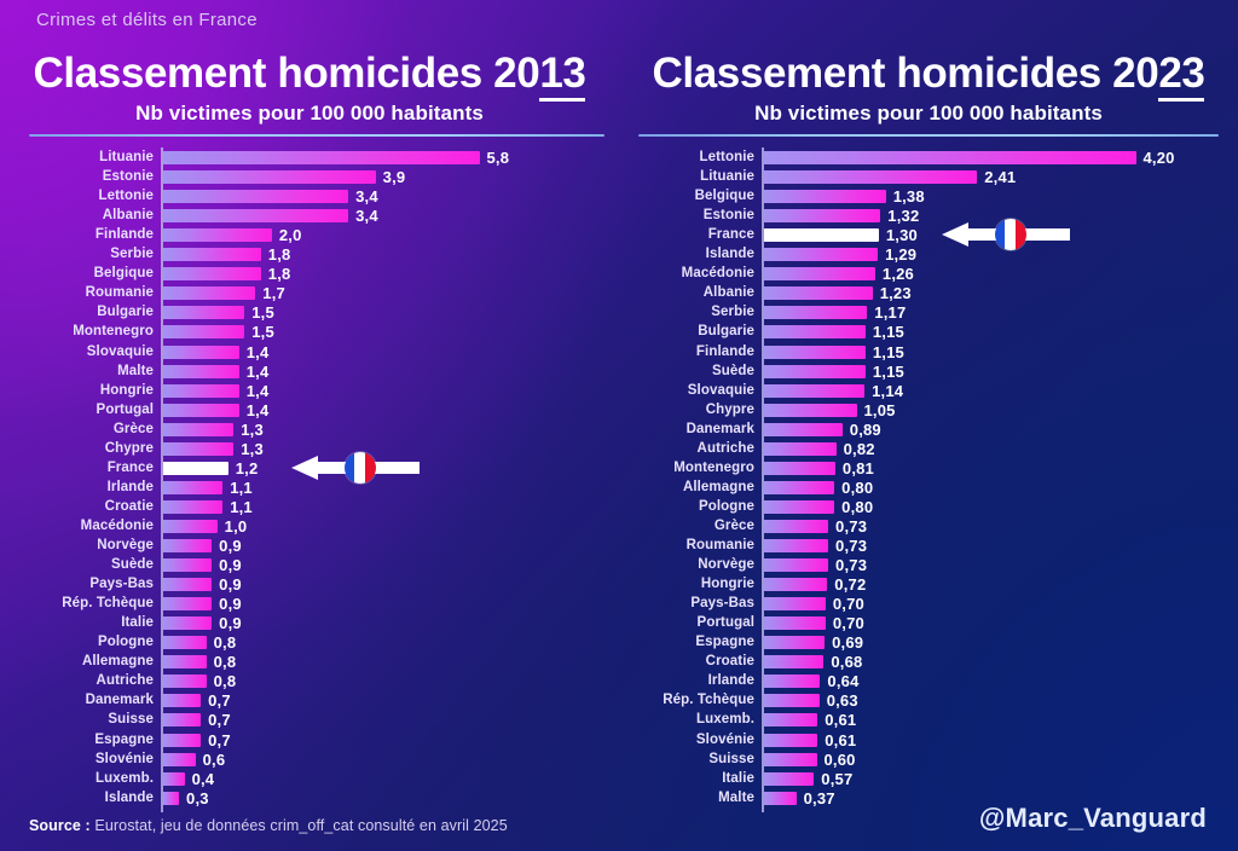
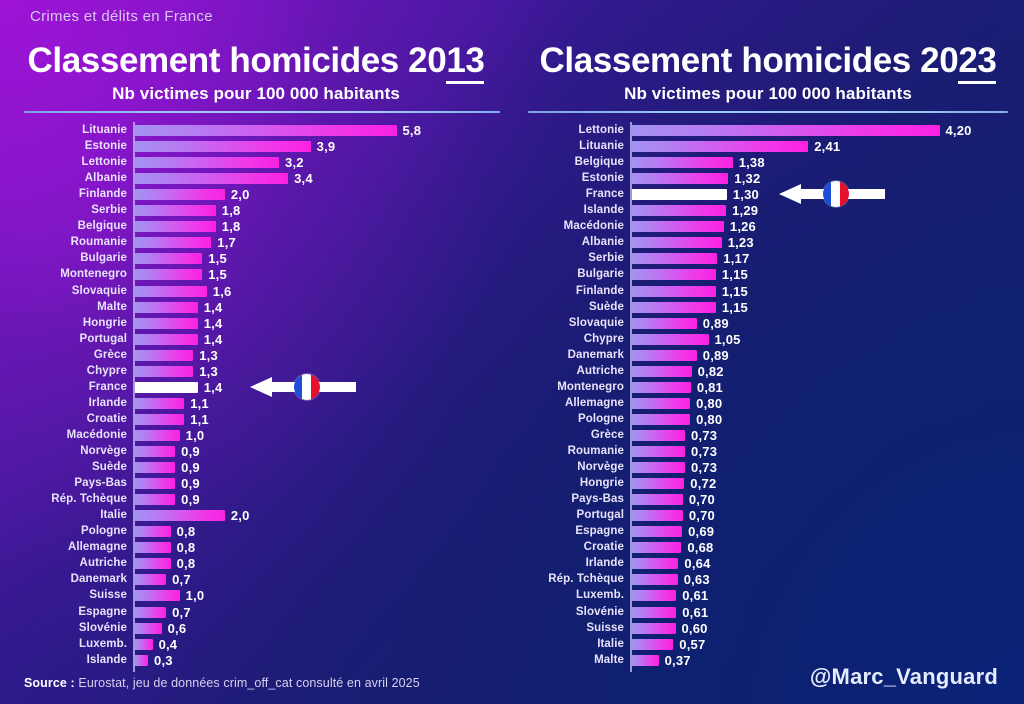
Classement homicides 2013/Lettonie: 3,4 -> 3,2
Classement homicides 2013/Slovaquie: 1,4 -> 1,6
Classement homicides 2013/France: 1,2 -> 1,4
Classement homicides 2013/Italie: 0,9 -> 2,0
Classement homicides 2013/Suisse: 0,7 -> 1,0
Classement homicides 2023/Slovaquie: 1,14 -> 0,89
